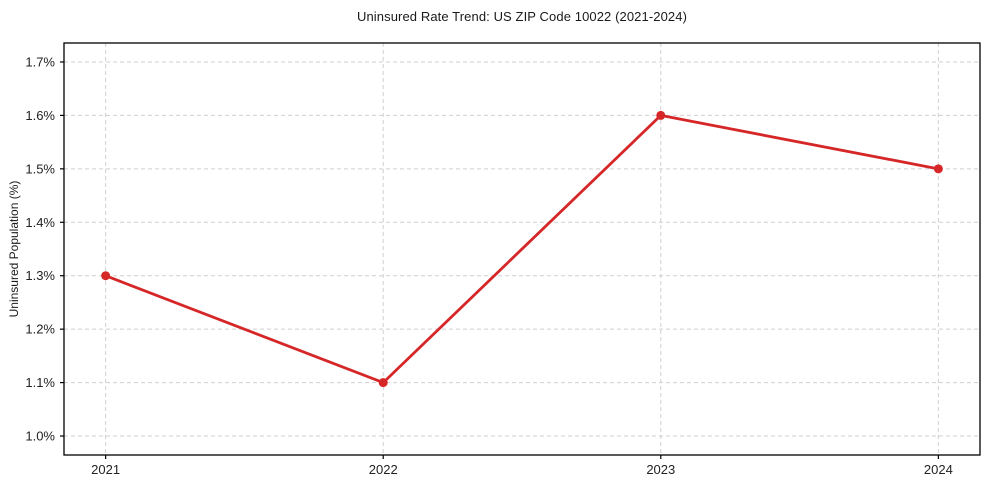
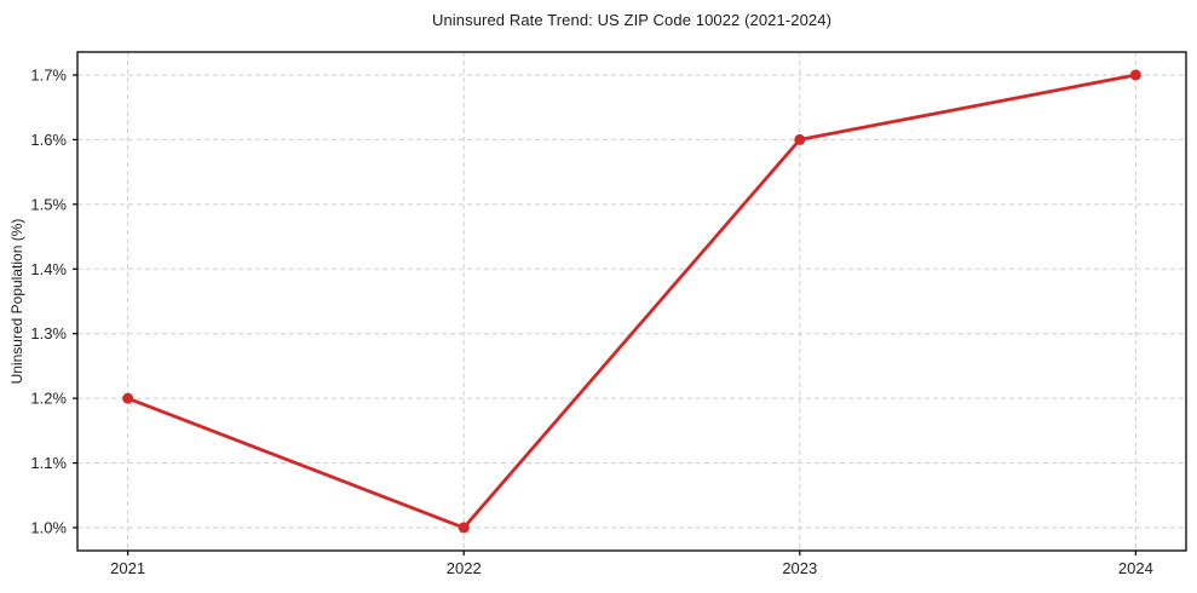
2021: 1.3% -> 1.2%
2022: 1.1% -> 1.0%
2024: 1.5% -> 1.7%
